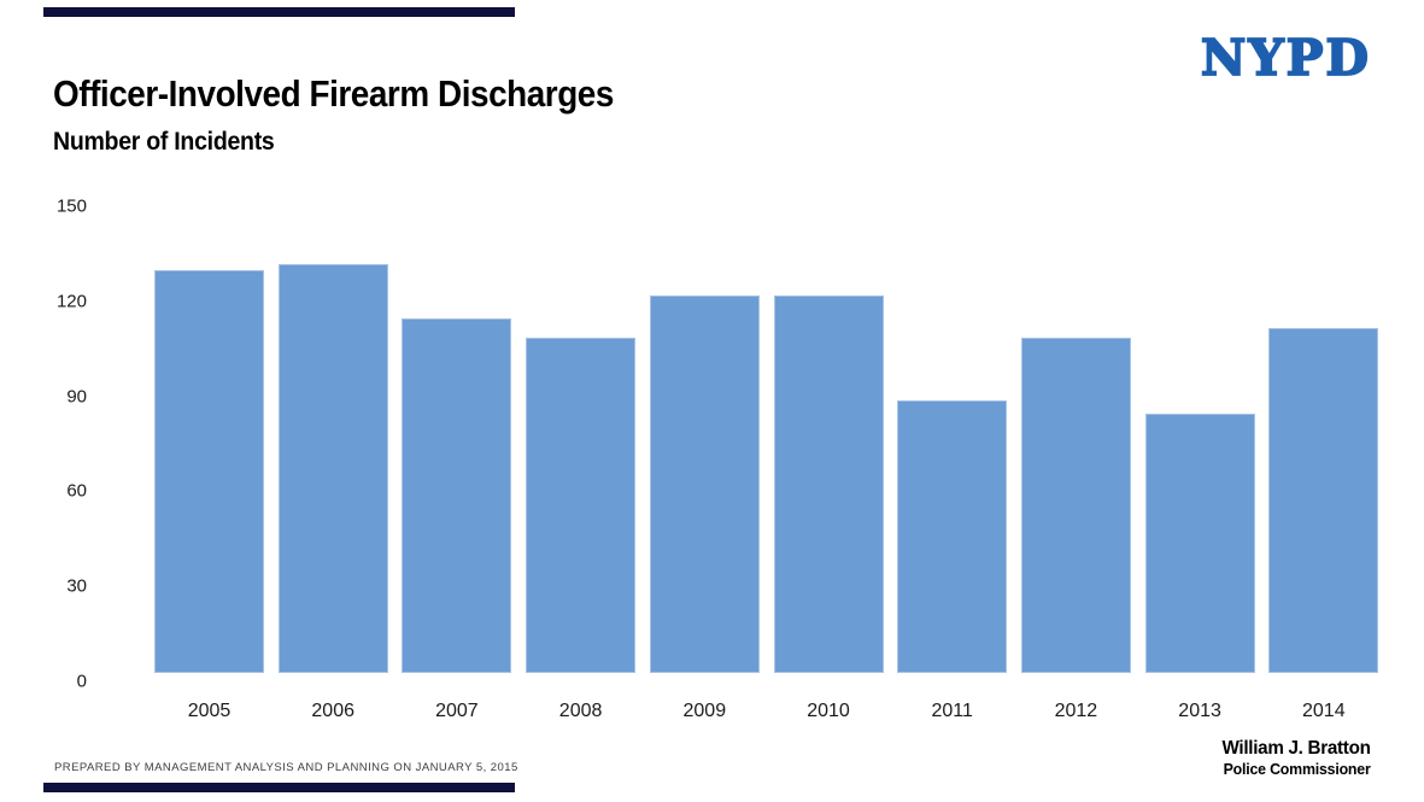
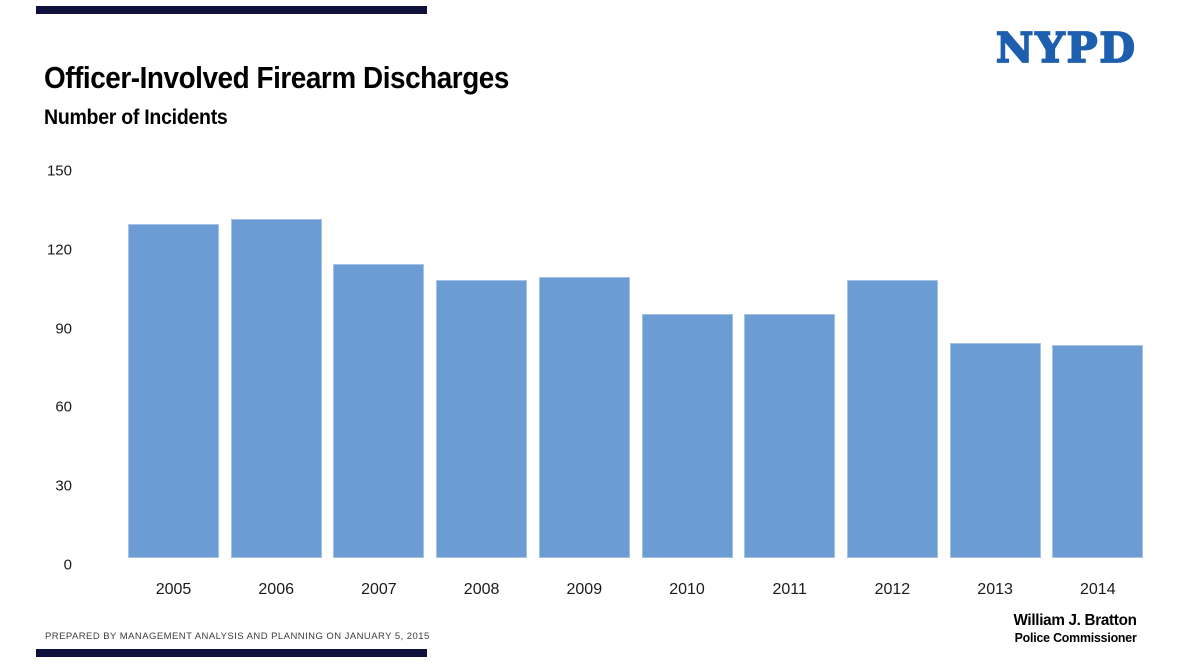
2009: 119 -> 107
2010: 119 -> 93
2011: 86 -> 93
2014: 109 -> 81
